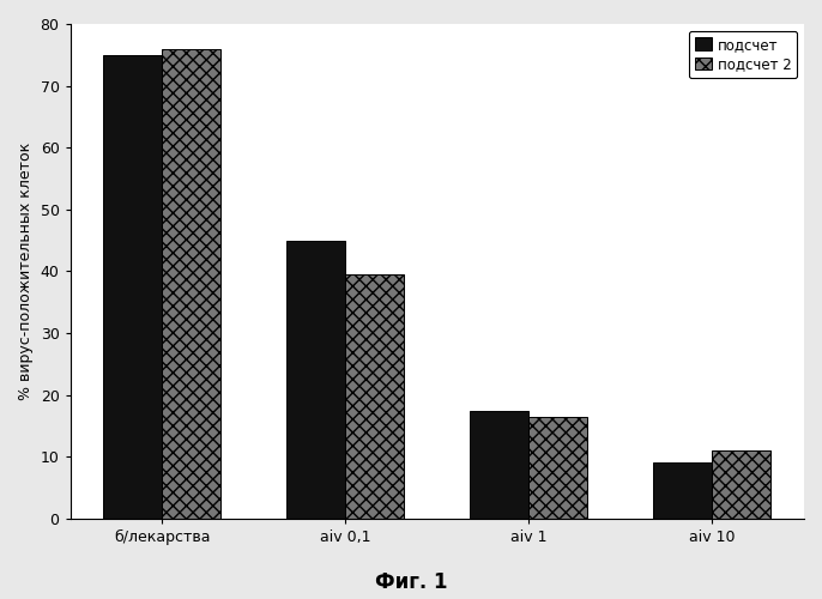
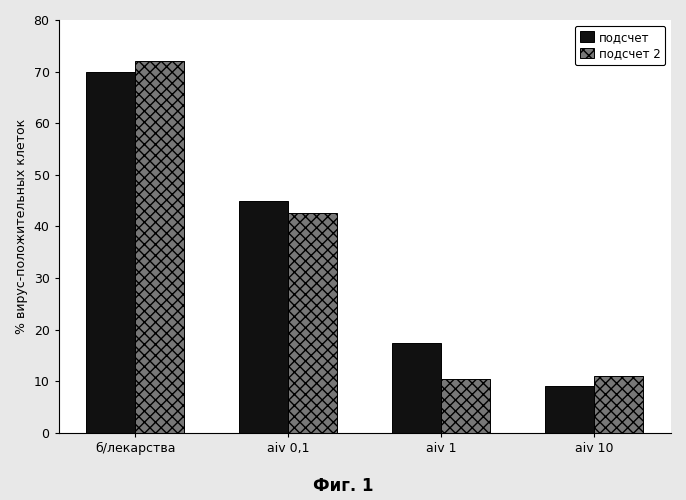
подсчет/б/лекарства: 75.0 -> 70.0
подсчет 2/б/лекарства: 76.0 -> 72.0
подсчет 2/aiv 0,1: 39.5 -> 42.6
подсчет 2/aiv 1: 16.5 -> 10.4
